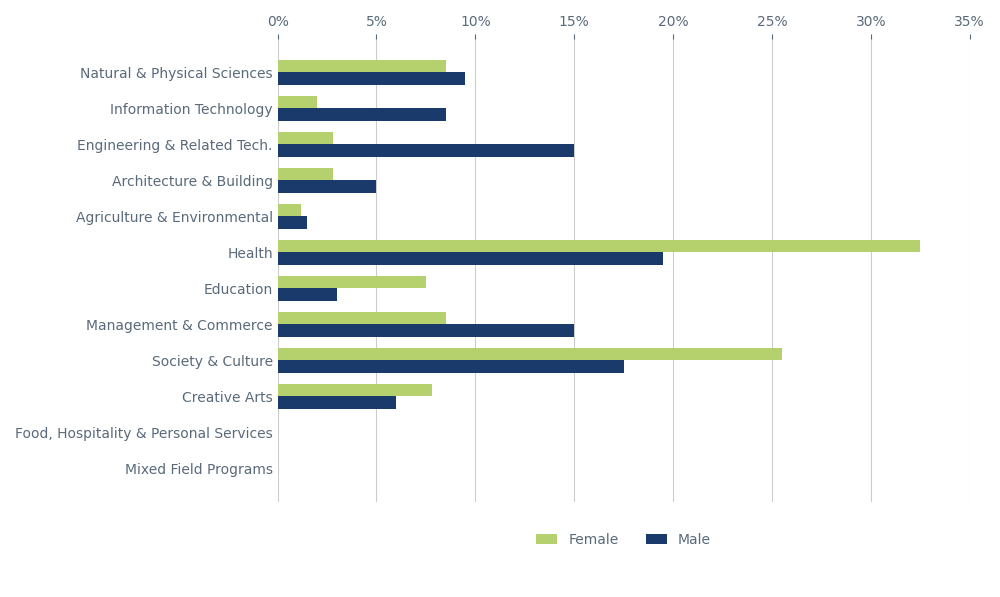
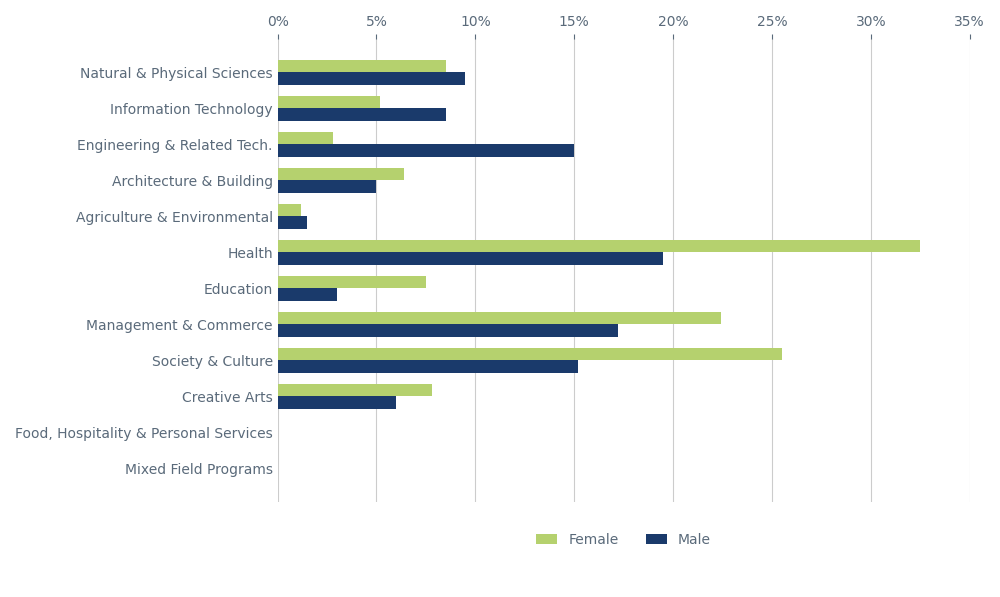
Female/Information Technology: 2.0% -> 5.2%
Female/Architecture & Building: 2.8% -> 6.4%
Female/Management & Commerce: 8.5% -> 22.4%
Male/Management & Commerce: 15.0% -> 17.2%
Male/Society & Culture: 17.5% -> 15.2%
